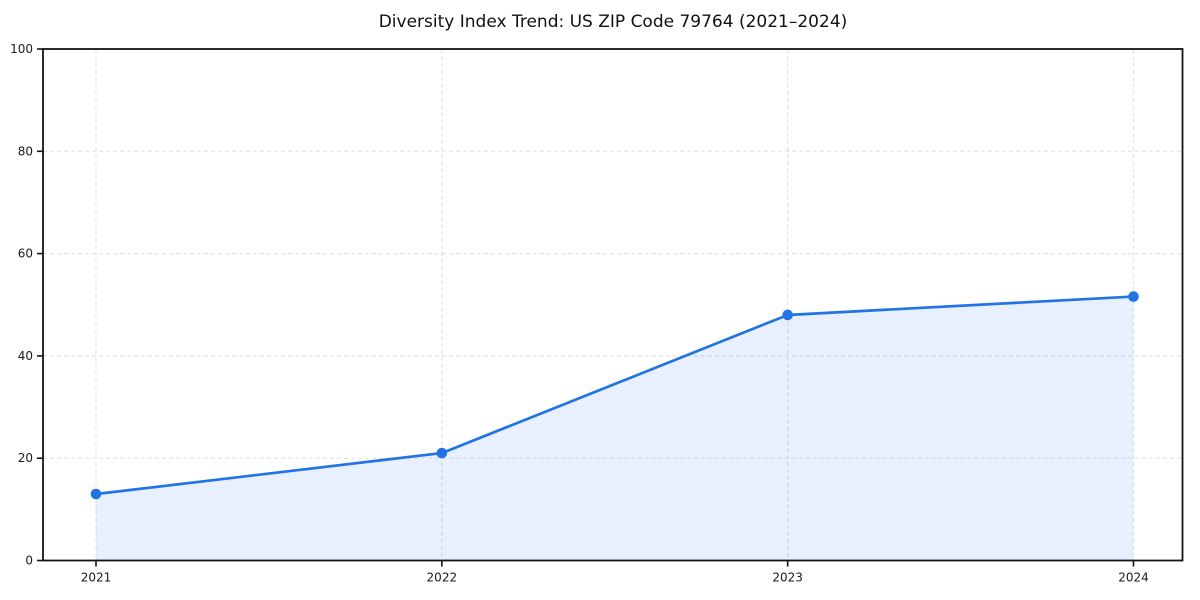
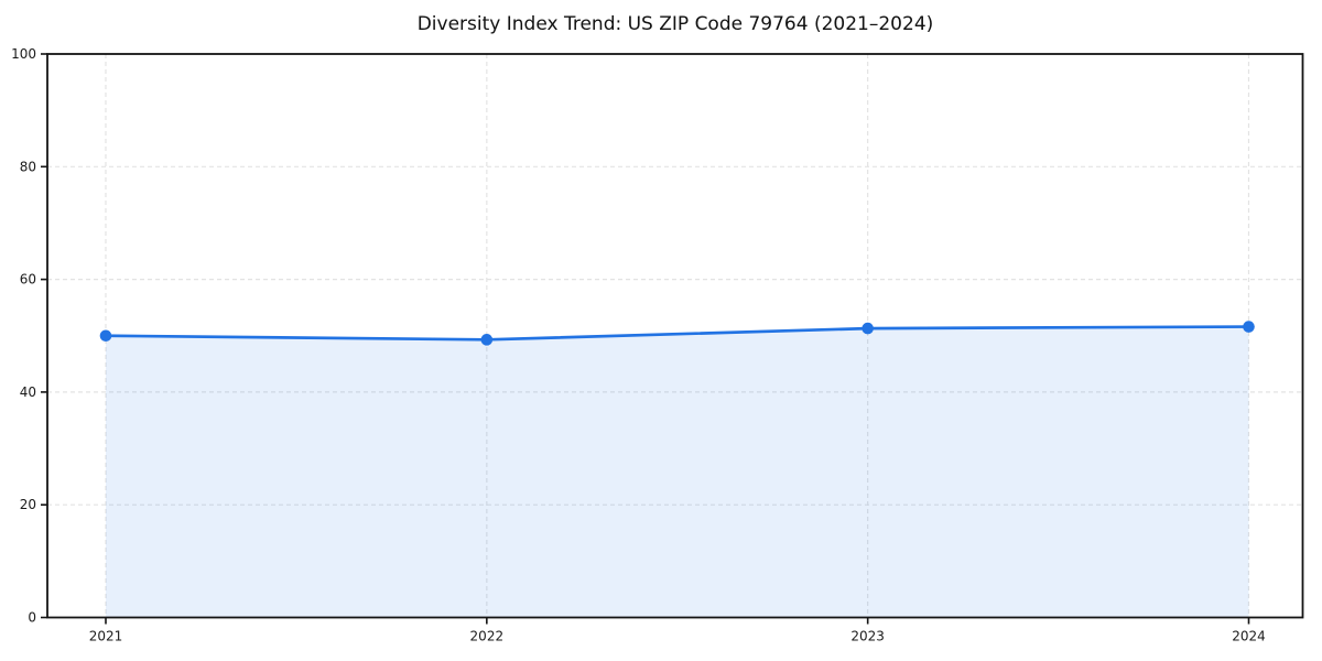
2021: 13 -> 50
2022: 21 -> 49
2023: 48 -> 51
